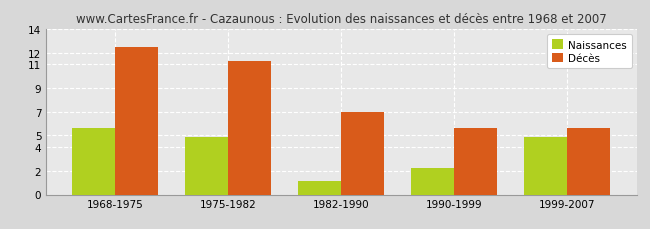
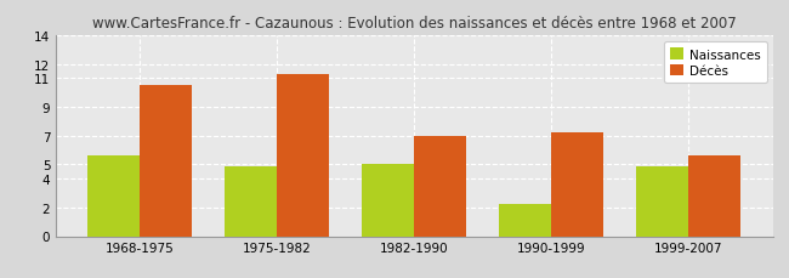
Décès/1968-1975: 12.5 -> 10.5
Naissances/1982-1990: 1.1 -> 5.0
Décès/1990-1999: 5.6 -> 7.2
